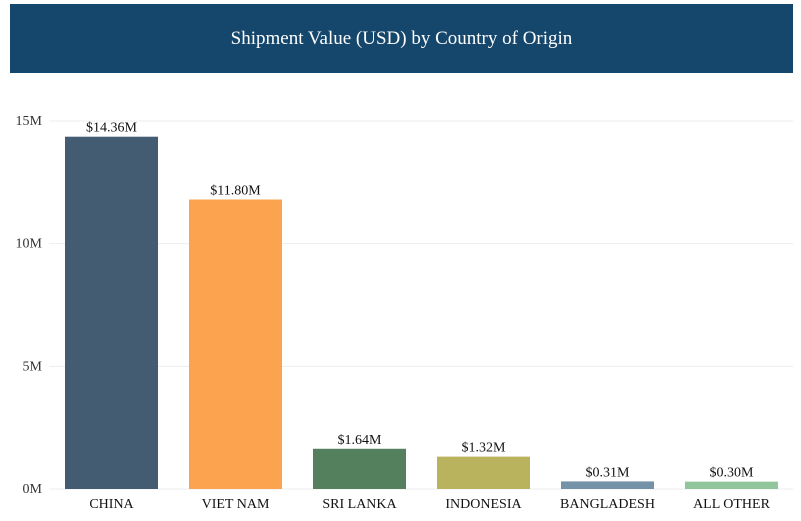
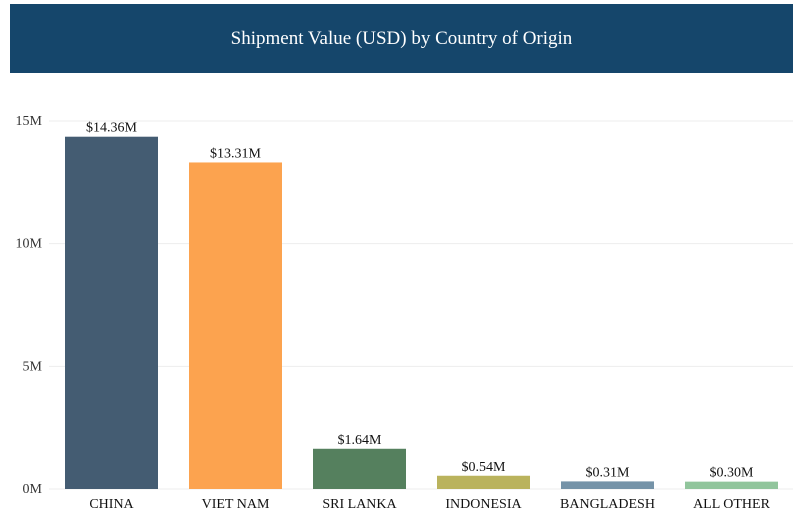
VIET NAM: $11.80M -> $13.31M
INDONESIA: $1.32M -> $0.54M
